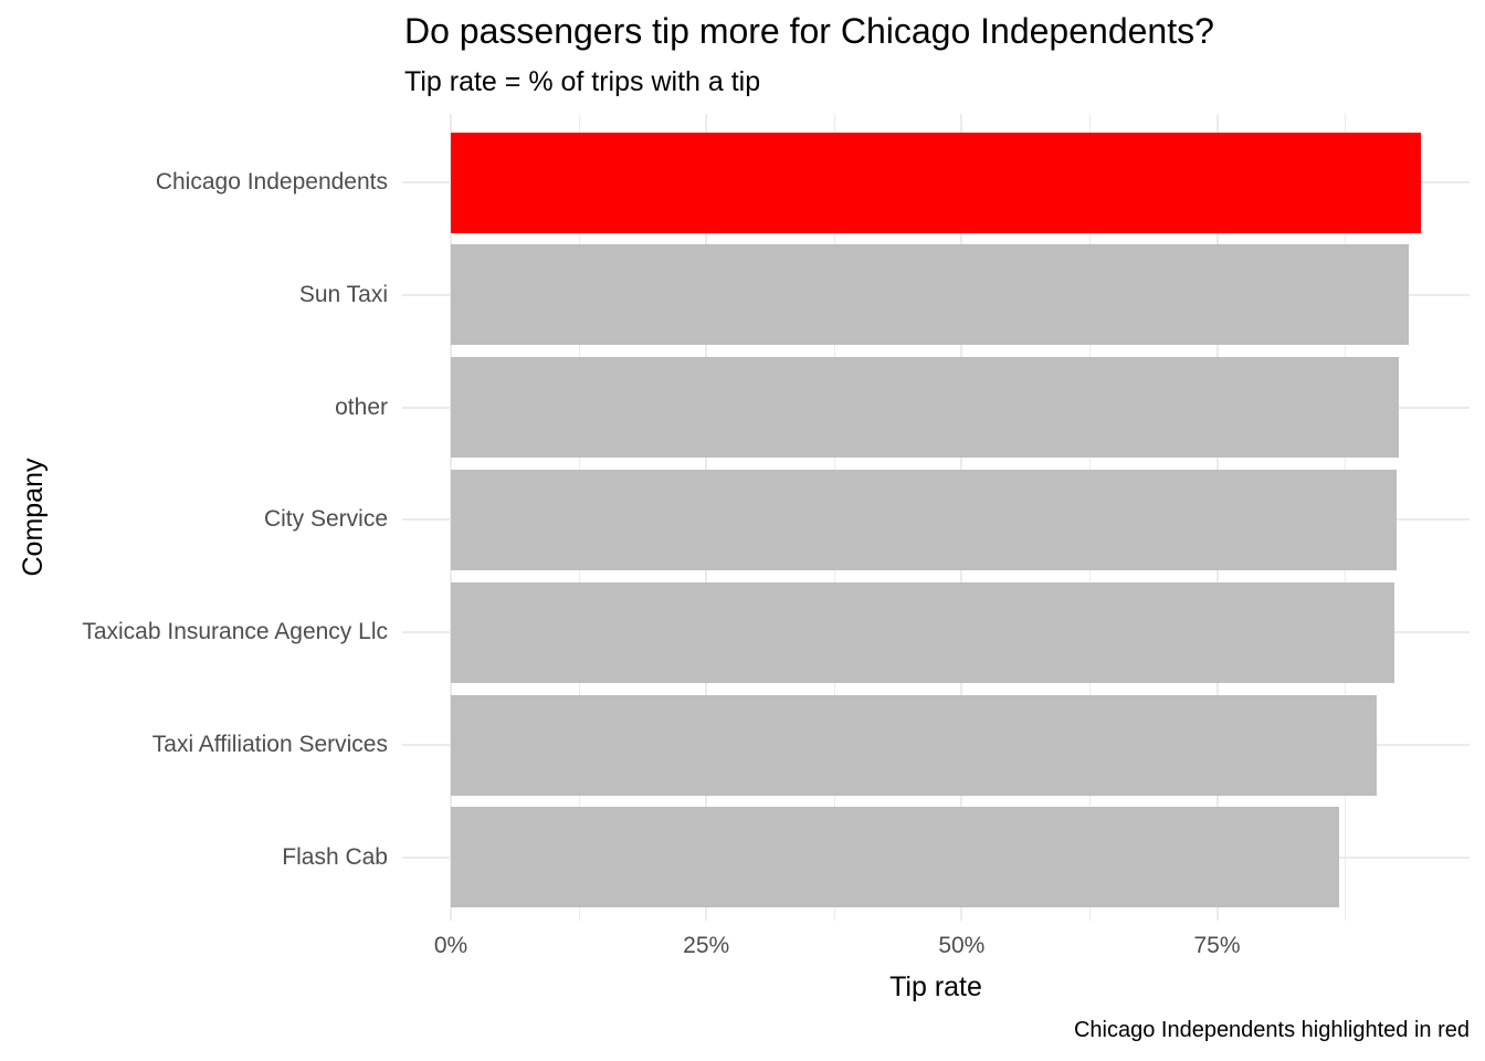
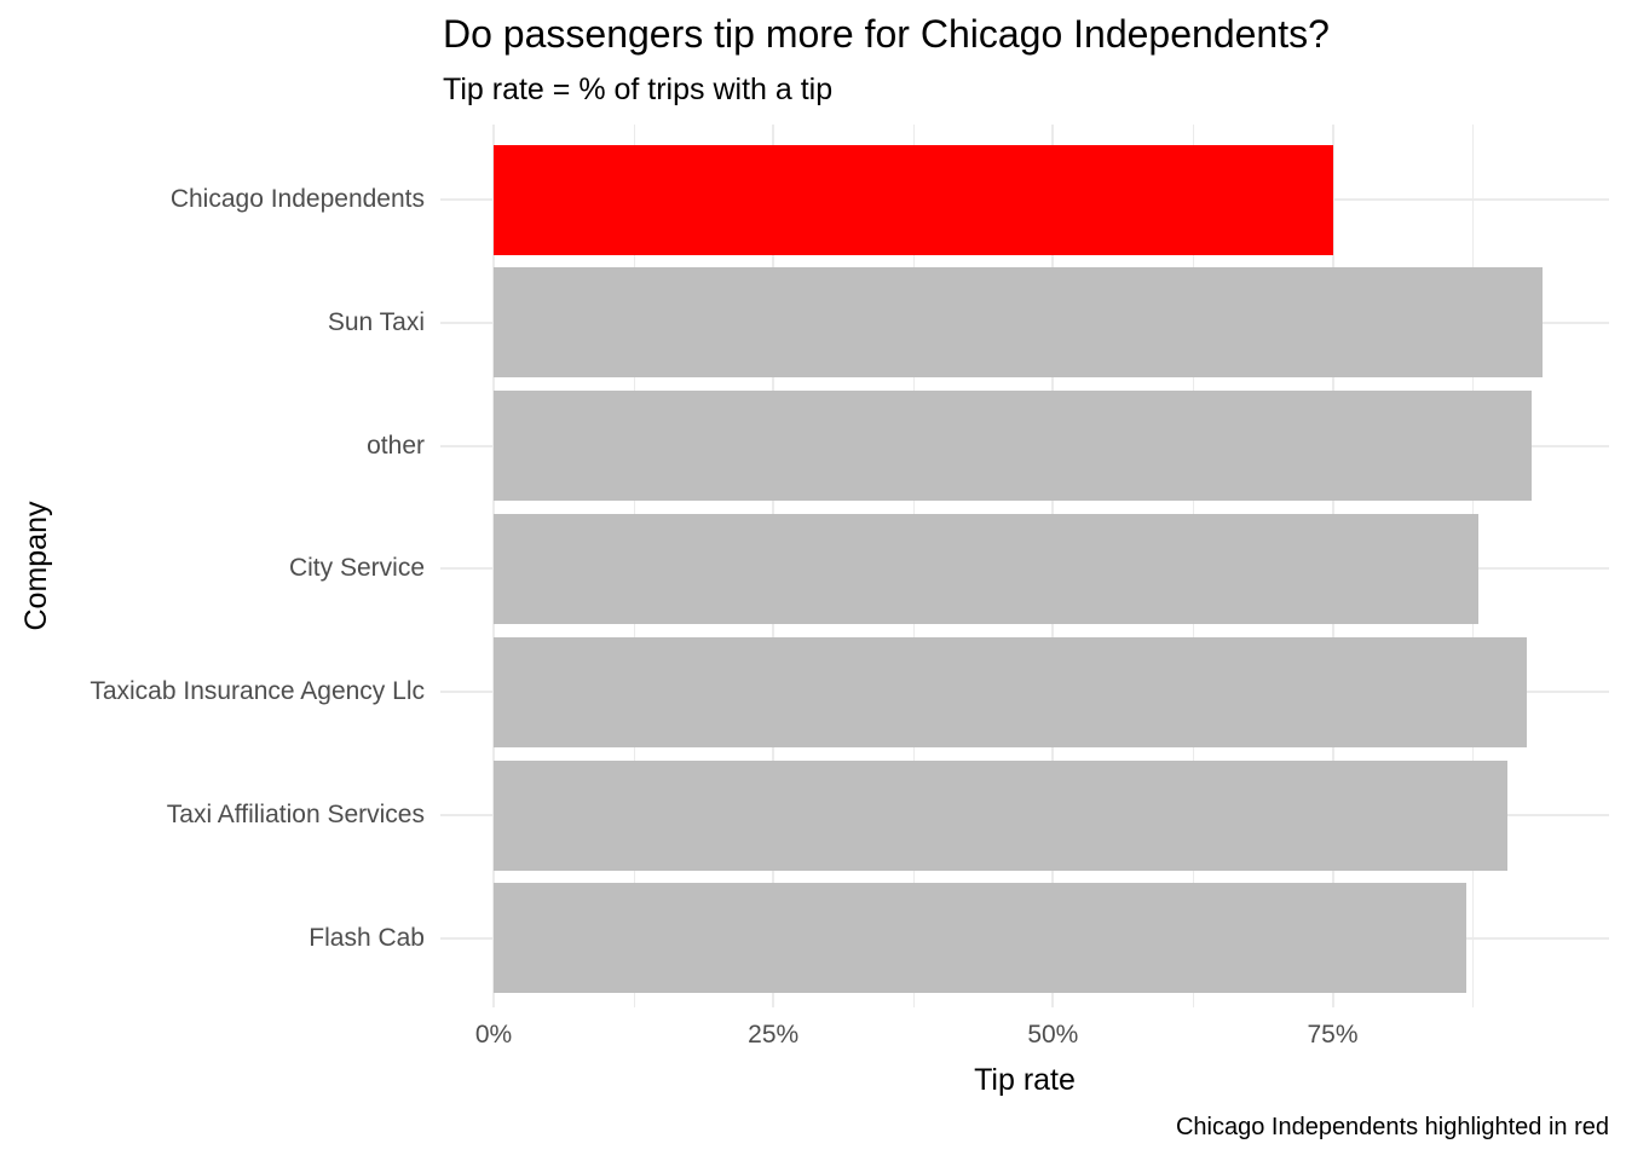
Chicago Independents: 95% -> 75%
City Service: 93% -> 88%
